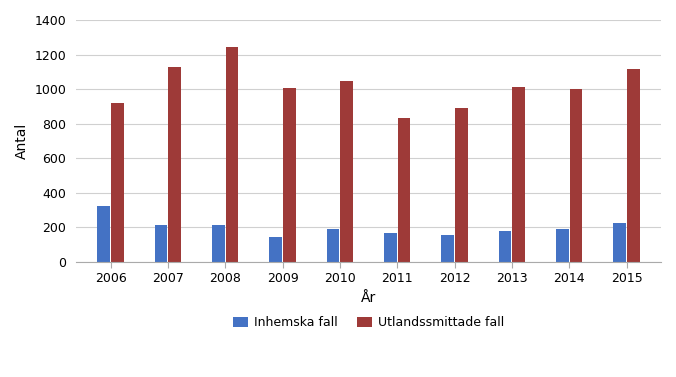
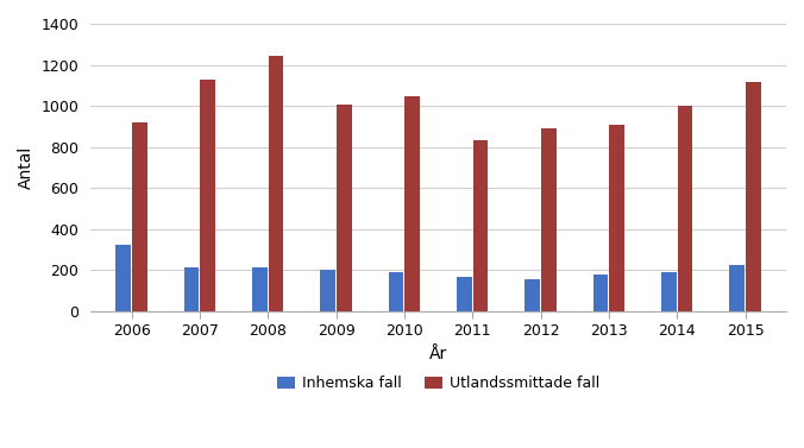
Inhemska fall/2009: 140 -> 200
Utlandssmittade fall/2013: 1010 -> 910
